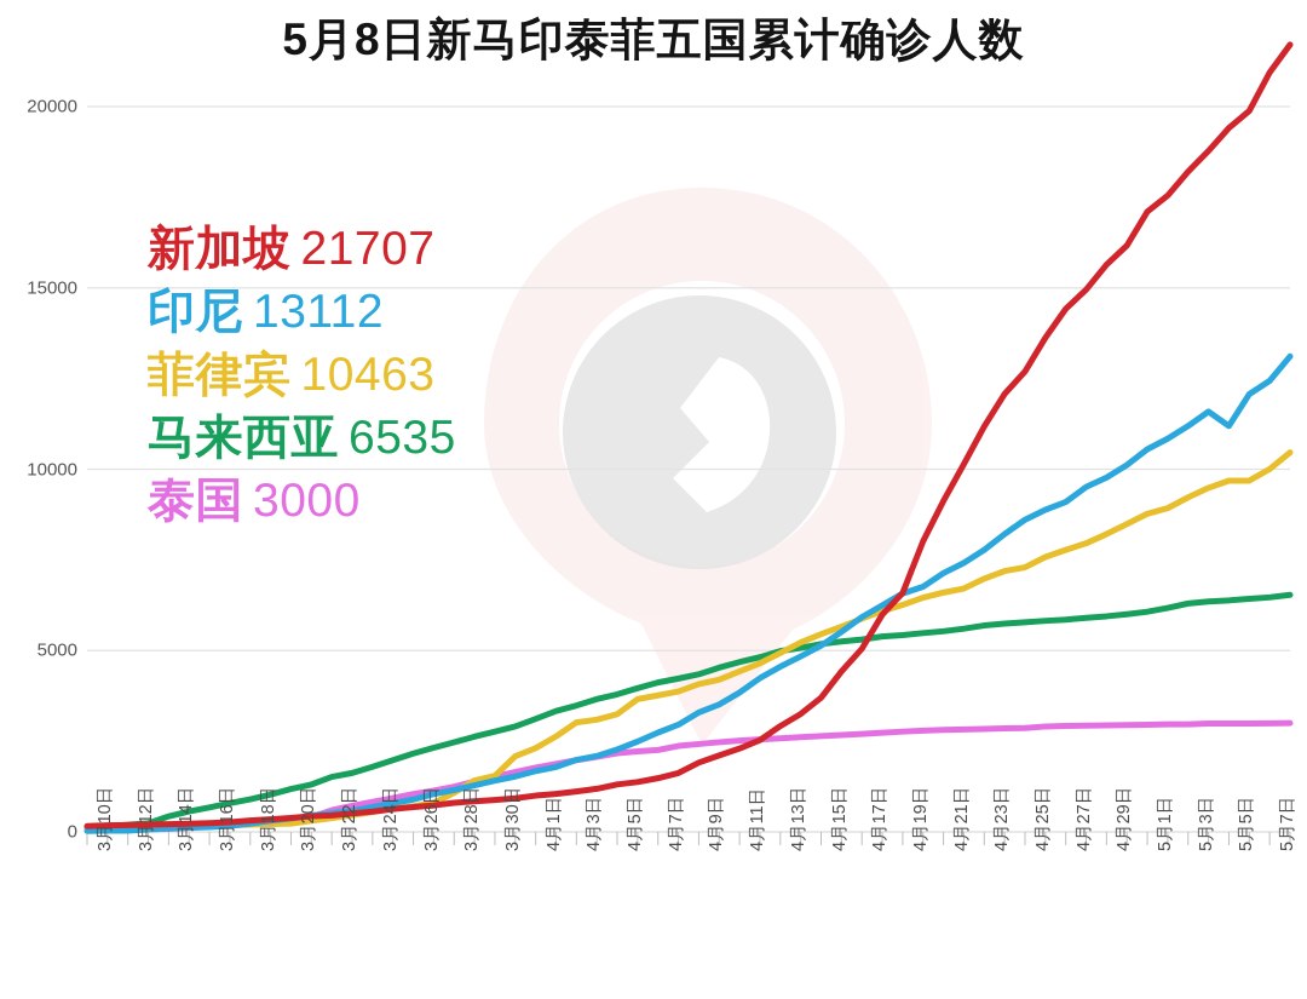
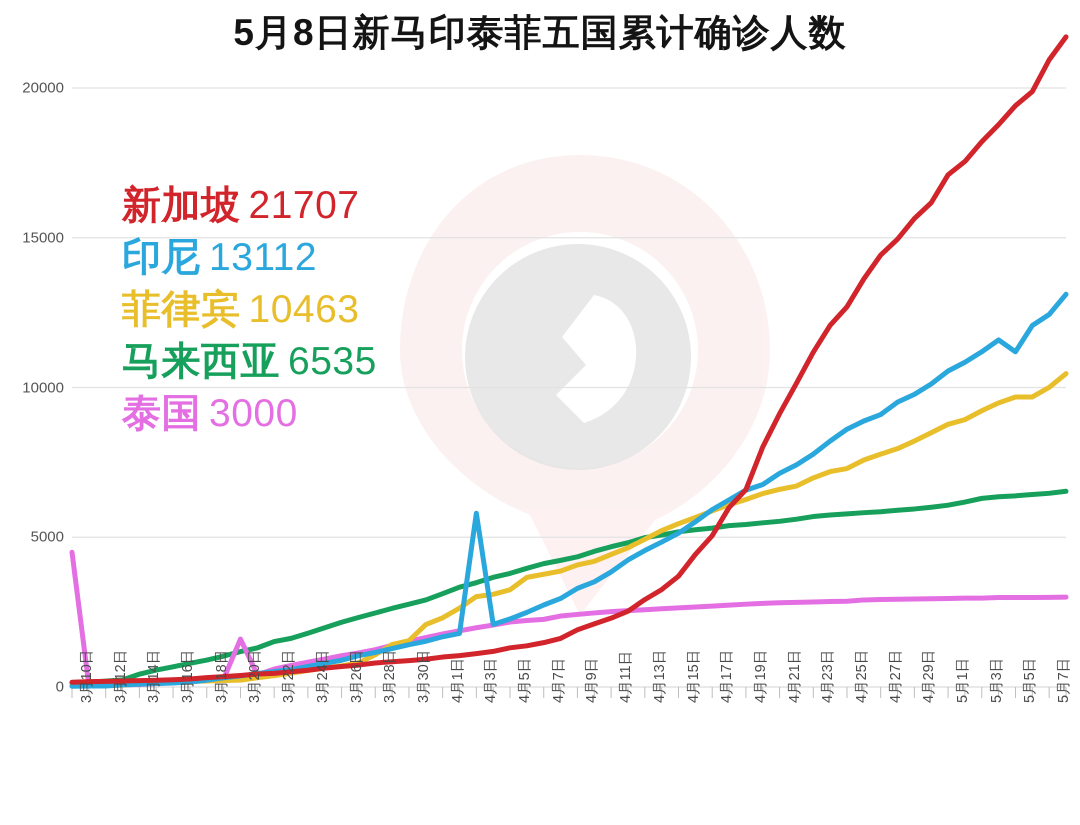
泰国/3月10日: 100 -> 4500
泰国/3月20日: 300 -> 1600
印尼/4月3日: 2000 -> 5800
